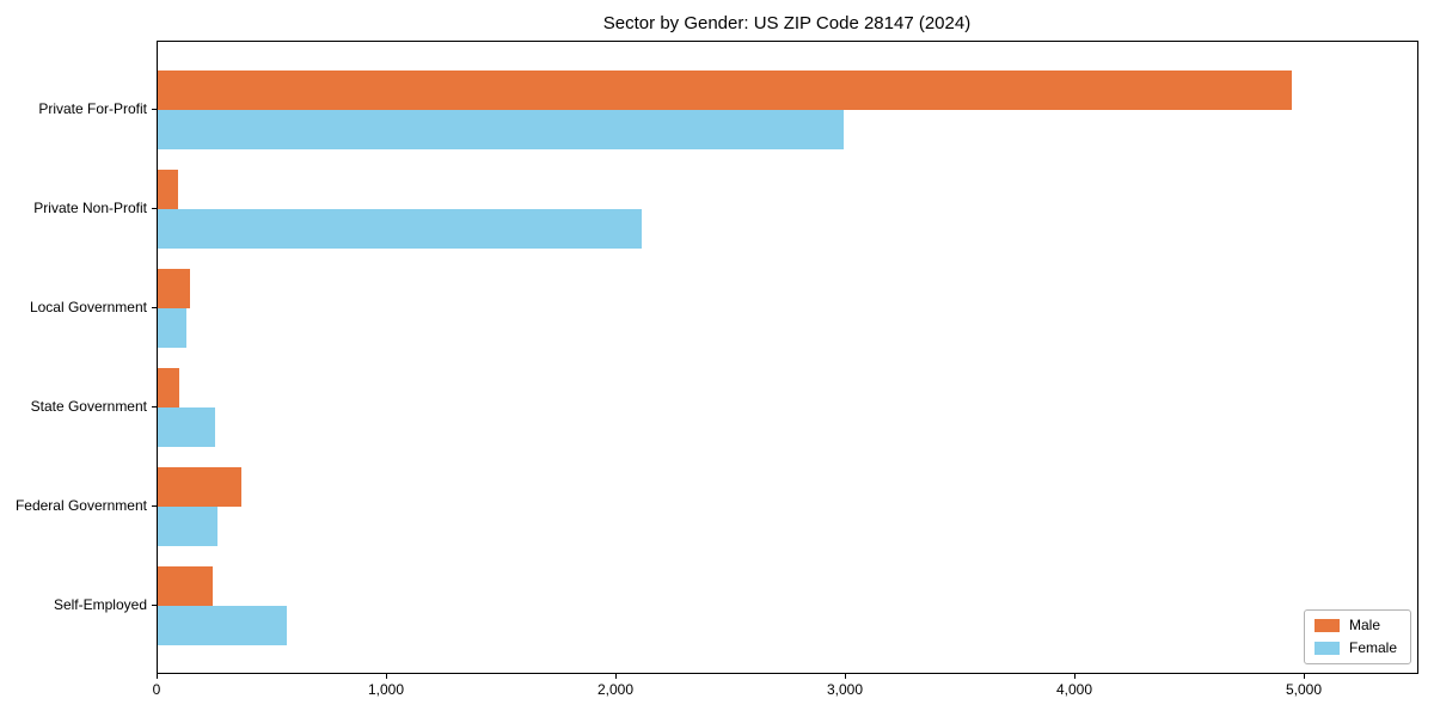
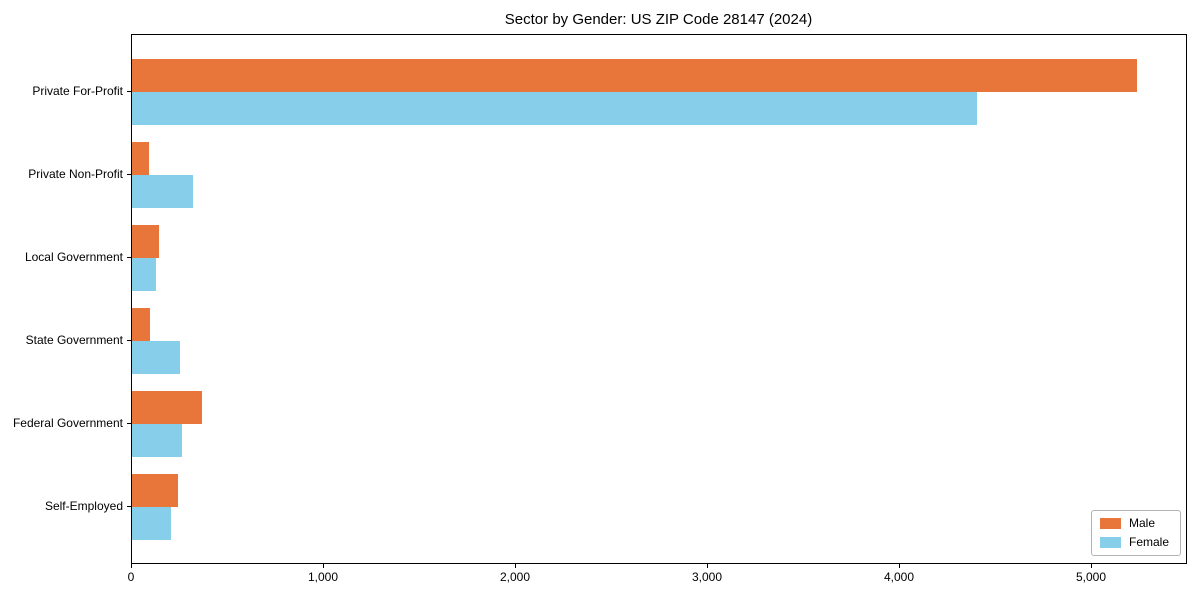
Male/Private For-Profit: 4940 -> 5230
Female/Private For-Profit: 2990 -> 4400
Female/Private Non-Profit: 2110 -> 320
Female/Self-Employed: 560 -> 200
